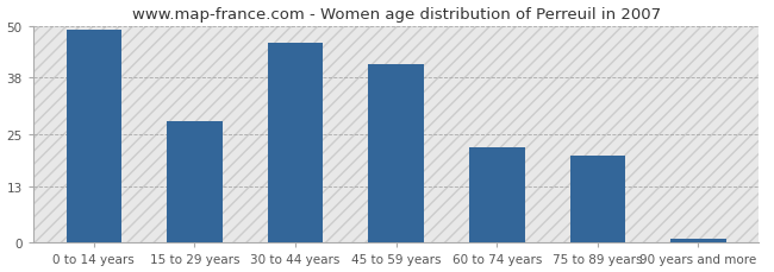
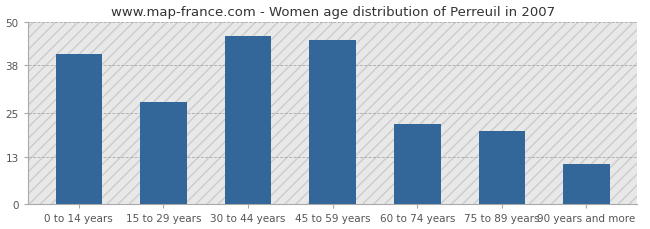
0 to 14 years: 49 -> 41
45 to 59 years: 41 -> 45
90 years and more: 1 -> 11
